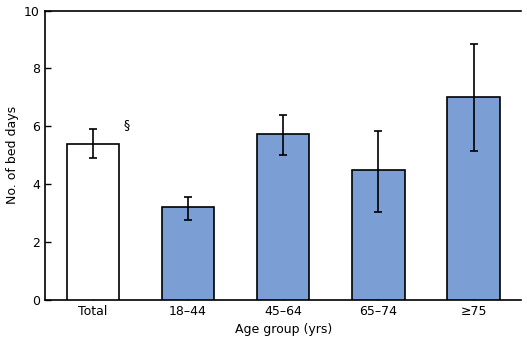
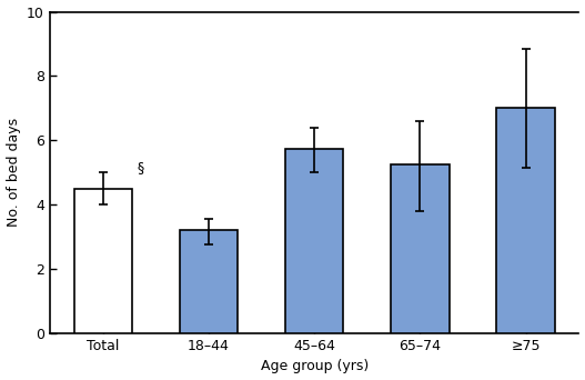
Total: 5.40 -> 4.50
65–74: 4.50 -> 5.25
